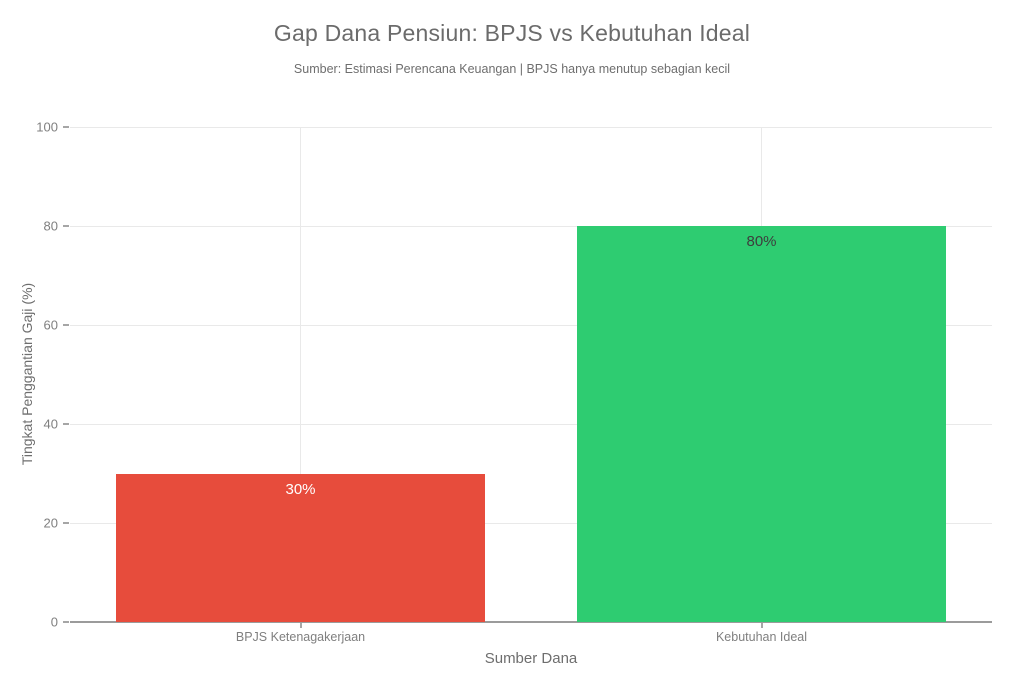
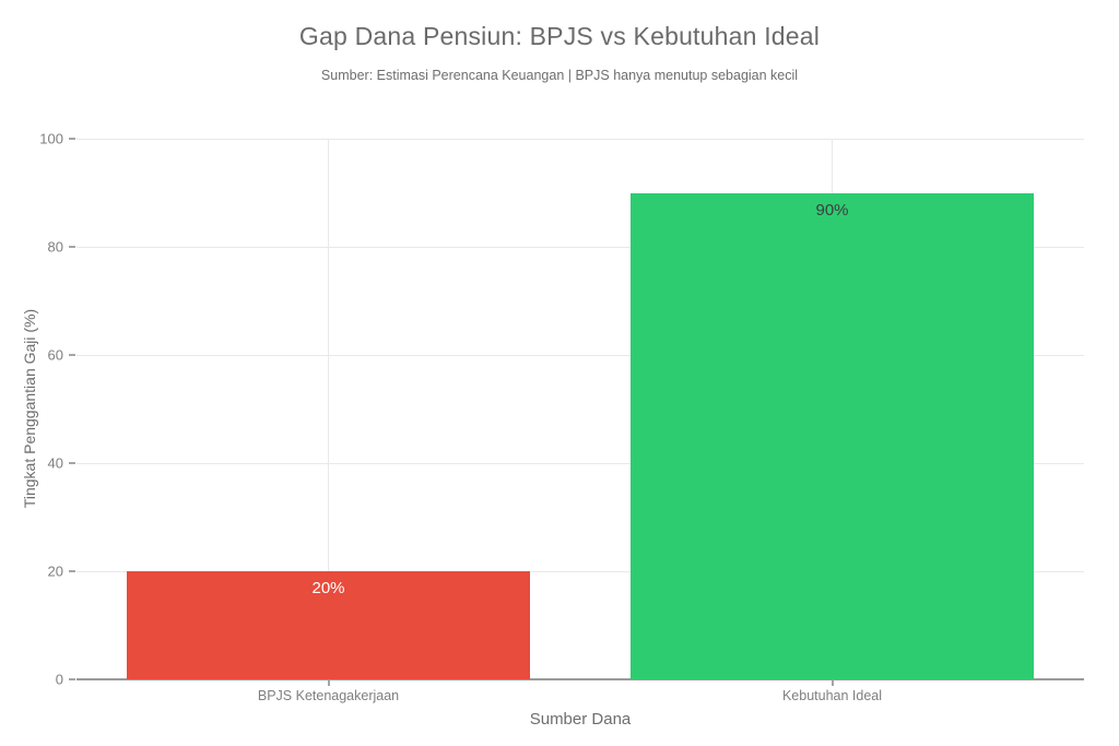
BPJS Ketenagakerjaan: 30% -> 20%
Kebutuhan Ideal: 80% -> 90%
